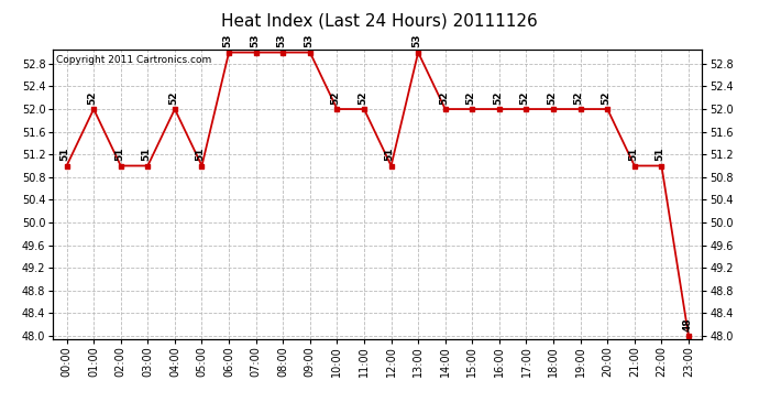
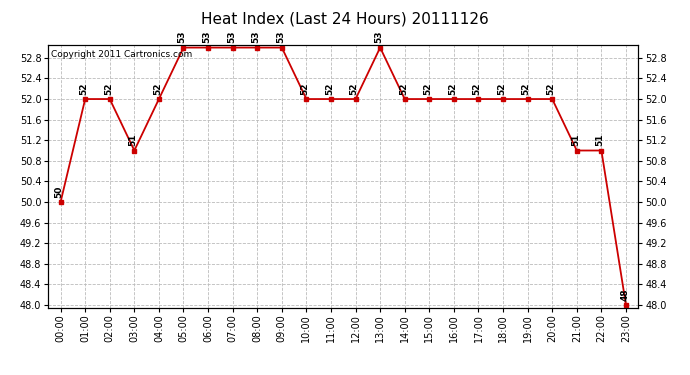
00:00: 51 -> 50
02:00: 51 -> 52
05:00: 51 -> 53
12:00: 51 -> 52
